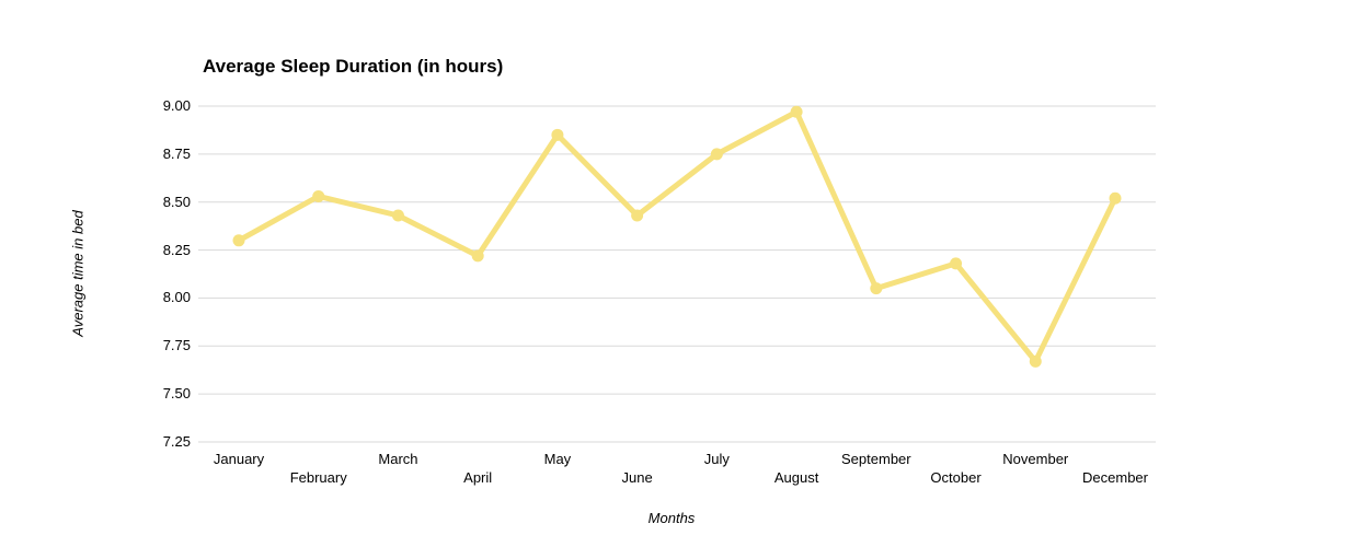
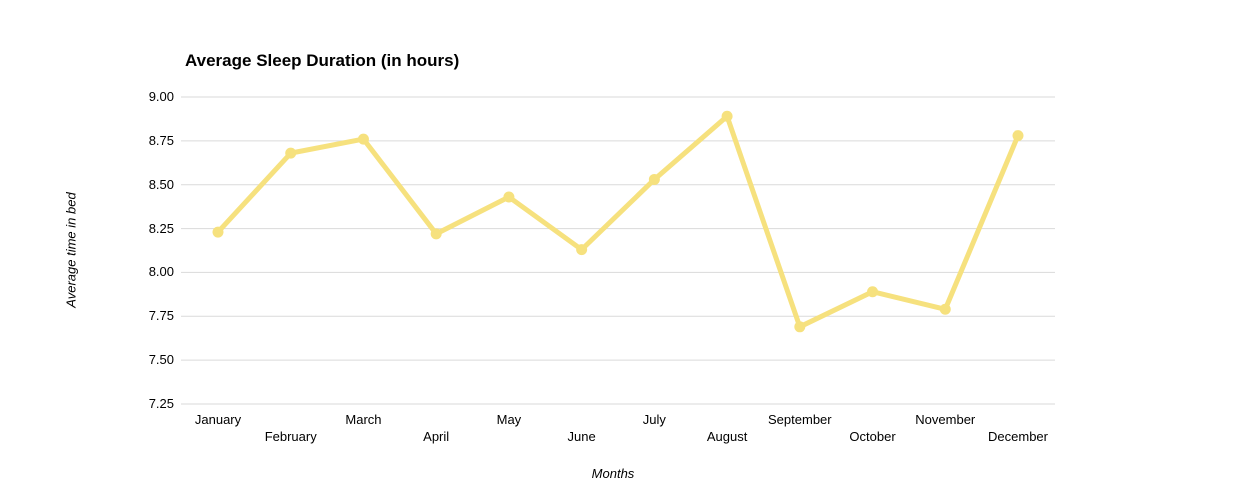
January: 8.30 -> 8.23
February: 8.53 -> 8.68
March: 8.43 -> 8.76
May: 8.85 -> 8.43
June: 8.43 -> 8.13
July: 8.75 -> 8.53
August: 8.97 -> 8.89
September: 8.05 -> 7.69
October: 8.18 -> 7.89
November: 7.67 -> 7.79
December: 8.52 -> 8.78
